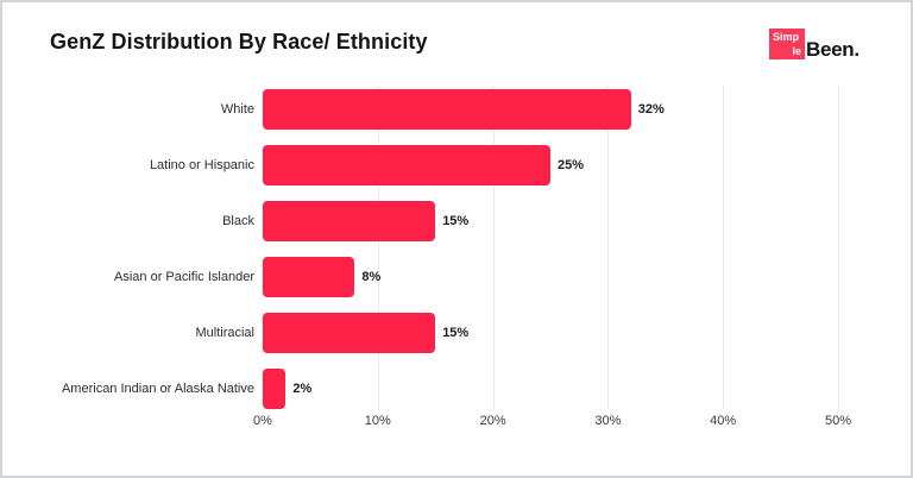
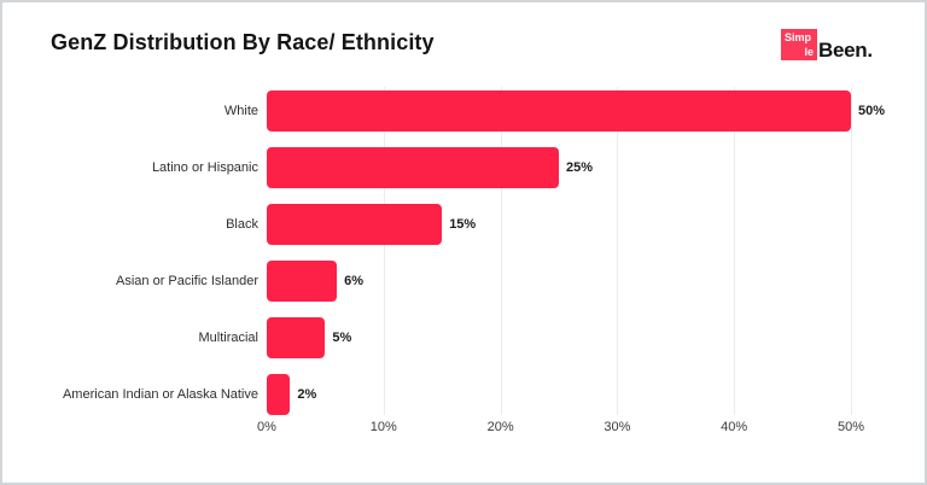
White: 32% -> 50%
Asian or Pacific Islander: 8% -> 6%
Multiracial: 15% -> 5%
